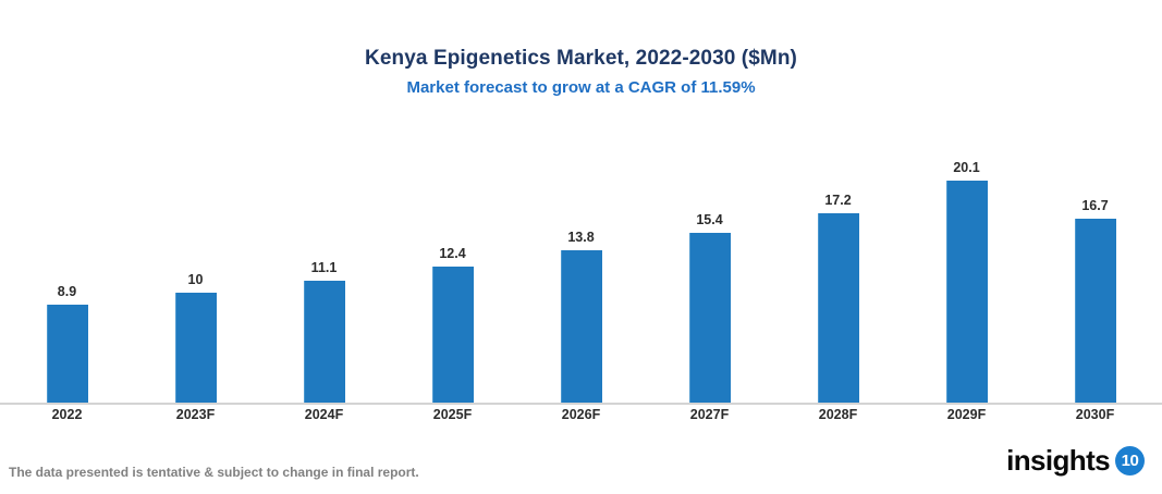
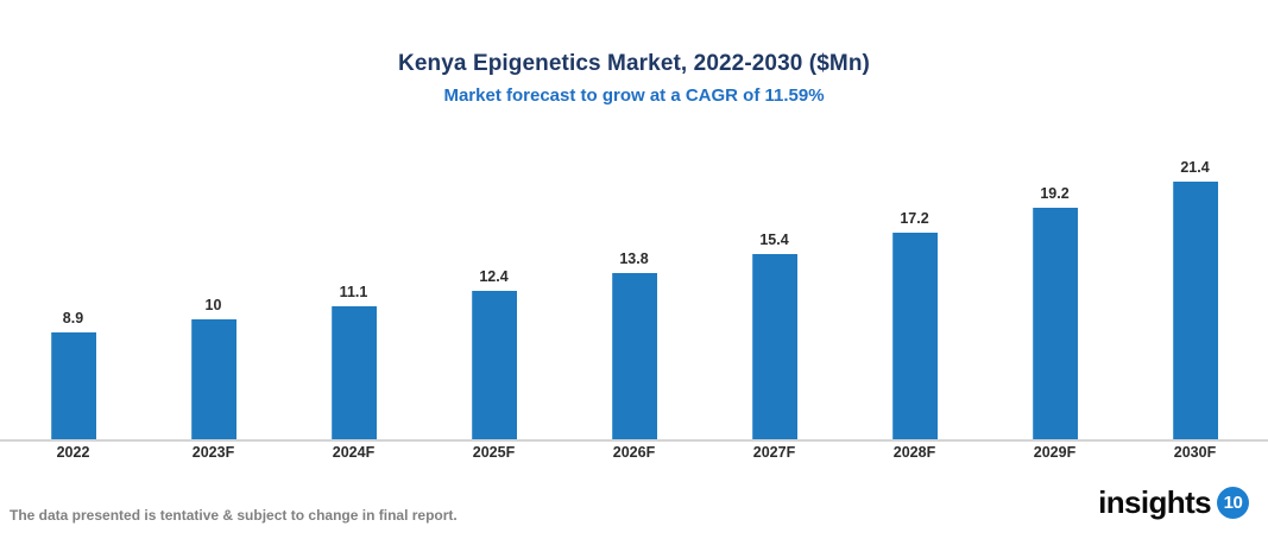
2029F: 20.1 -> 19.2
2030F: 16.7 -> 21.4
